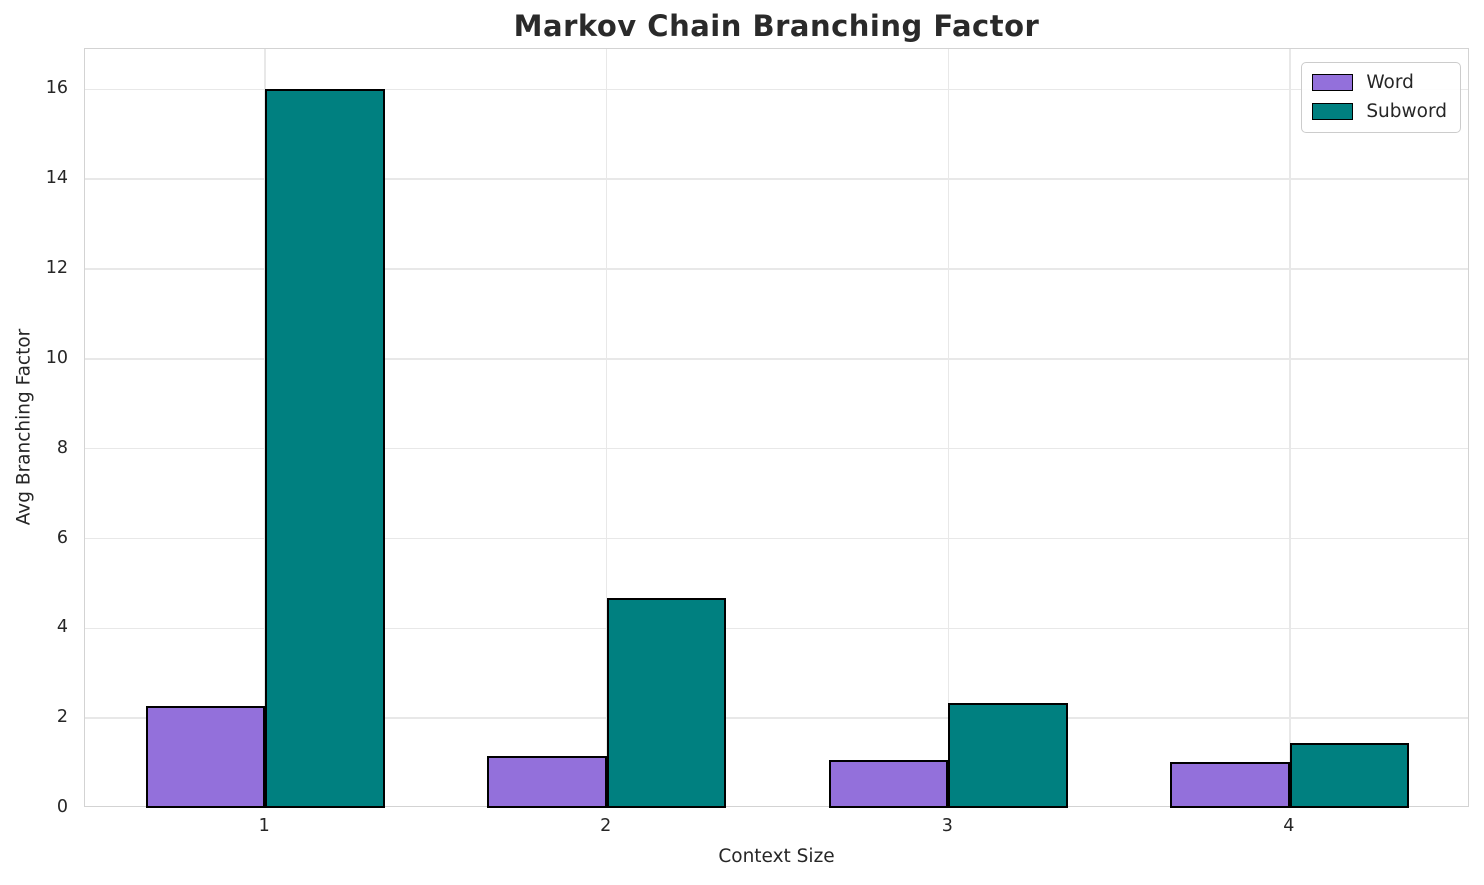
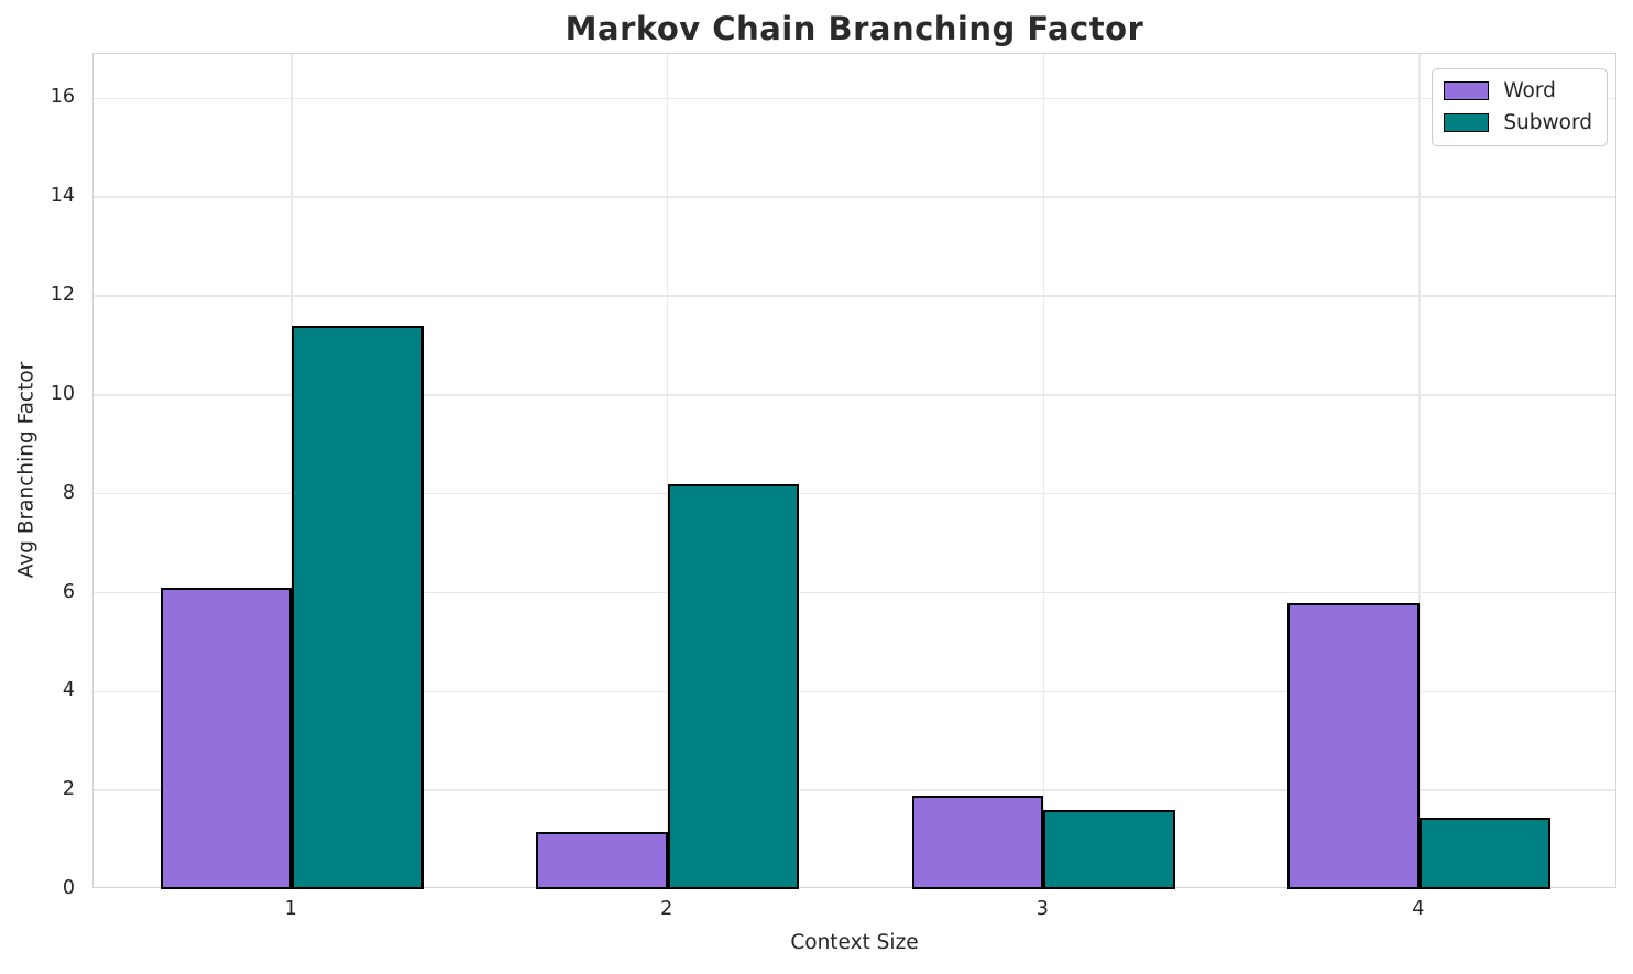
Word/1: 2.3 -> 6.1
Subword/1: 16.0 -> 11.4
Subword/2: 4.7 -> 8.2
Word/3: 1.1 -> 1.9
Subword/3: 2.3 -> 1.6
Word/4: 1.0 -> 5.8
